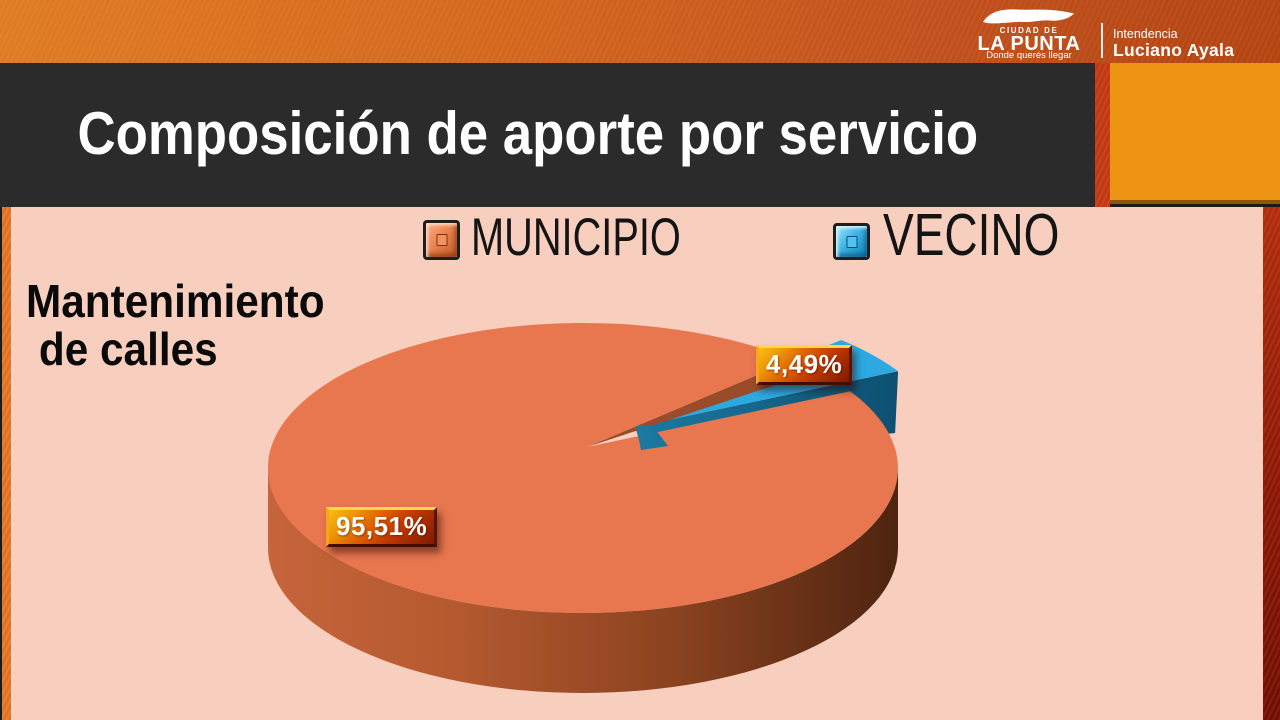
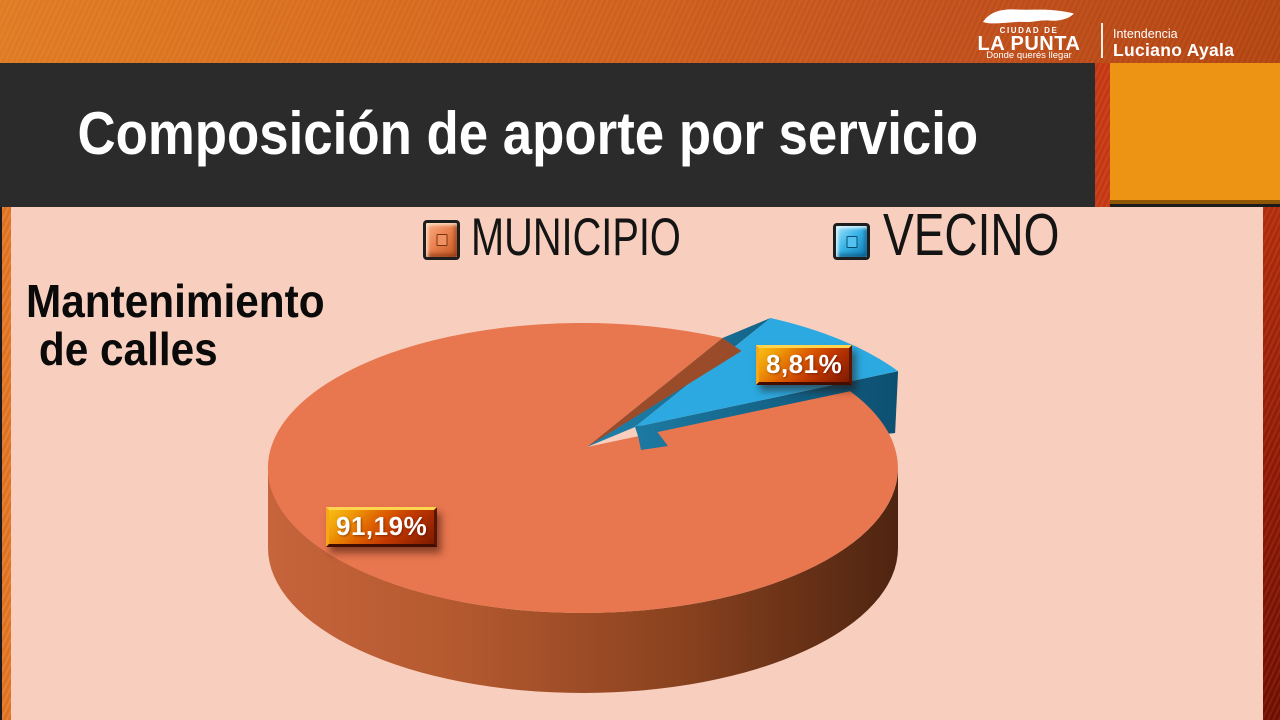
MUNICIPIO: 95,51% -> 91,19%
VECINO: 4,49% -> 8,81%
